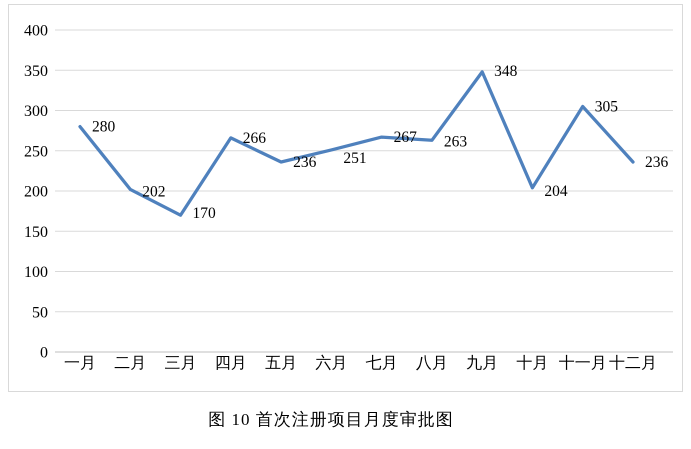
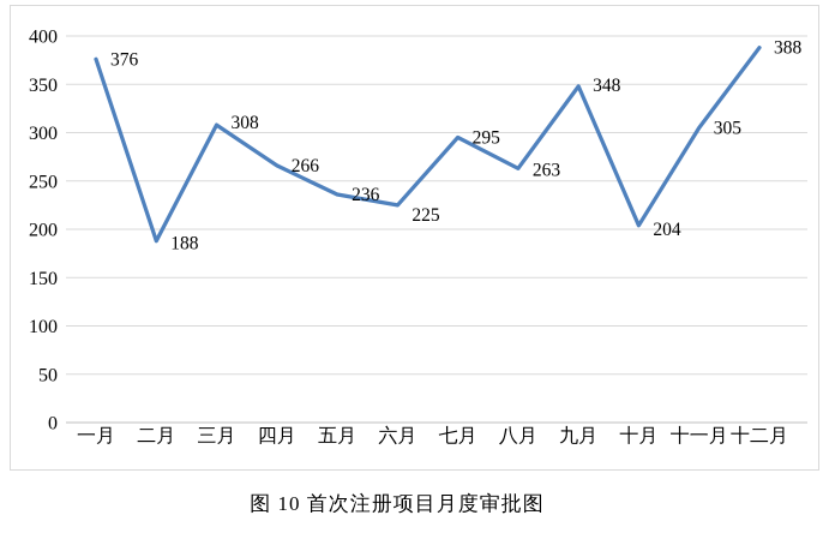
一月: 280 -> 376
二月: 202 -> 188
三月: 170 -> 308
六月: 251 -> 225
七月: 267 -> 295
十二月: 236 -> 388
